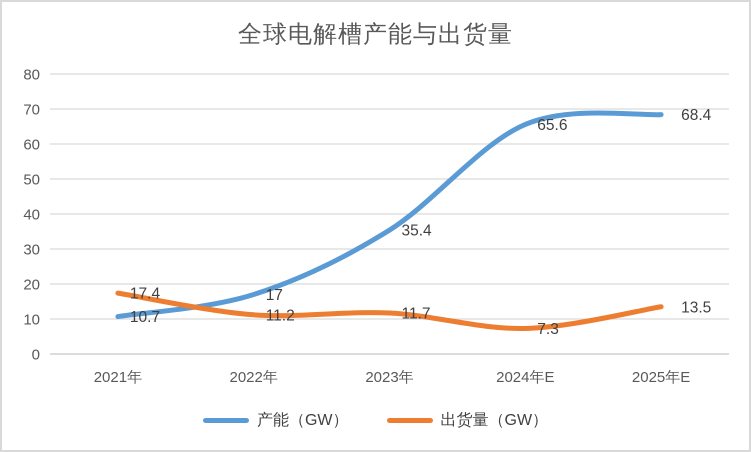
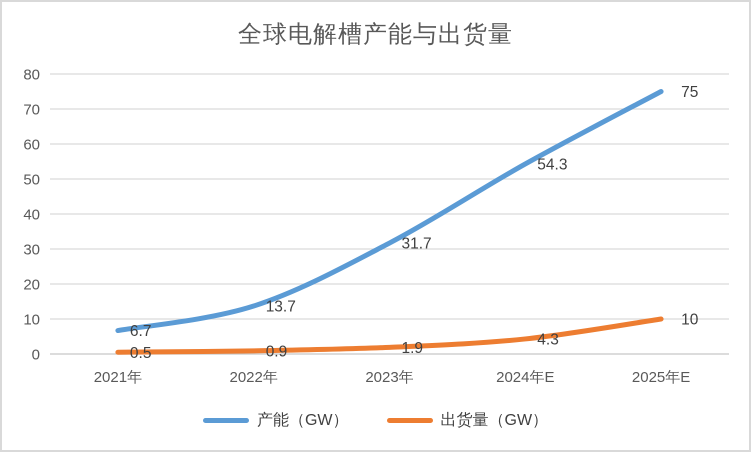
产能（GW）/2021年: 10.7 -> 6.7
出货量（GW）/2021年: 17.4 -> 0.5
产能（GW）/2022年: 17 -> 13.7
出货量（GW）/2022年: 11.2 -> 0.9
产能（GW）/2023年: 35.4 -> 31.7
出货量（GW）/2023年: 11.7 -> 1.9
产能（GW）/2024年E: 65.6 -> 54.3
出货量（GW）/2024年E: 7.3 -> 4.3
产能（GW）/2025年E: 68.4 -> 75
出货量（GW）/2025年E: 13.5 -> 10
